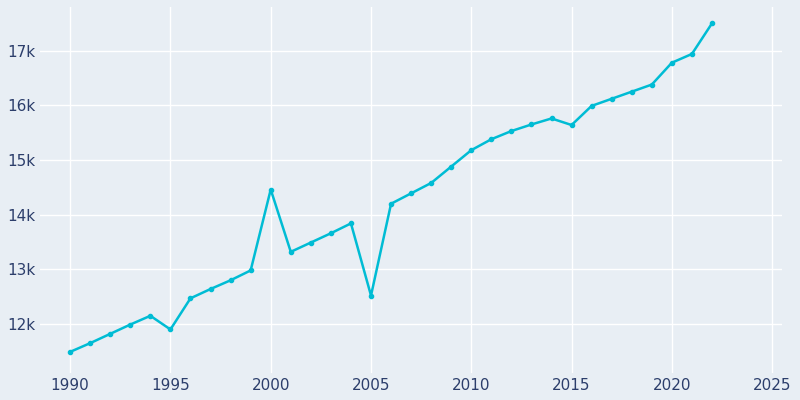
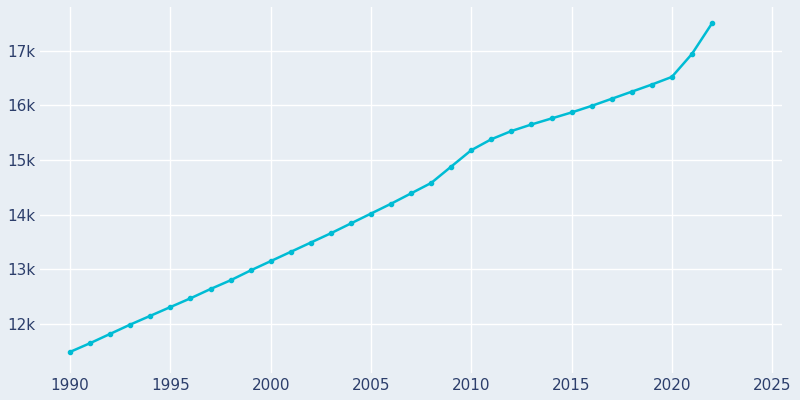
1995: 11.90k -> 12.31k
2000: 14.46k -> 13.15k
2005: 12.52k -> 14.02k
2015: 15.64k -> 15.87k
2020: 16.78k -> 16.52k
